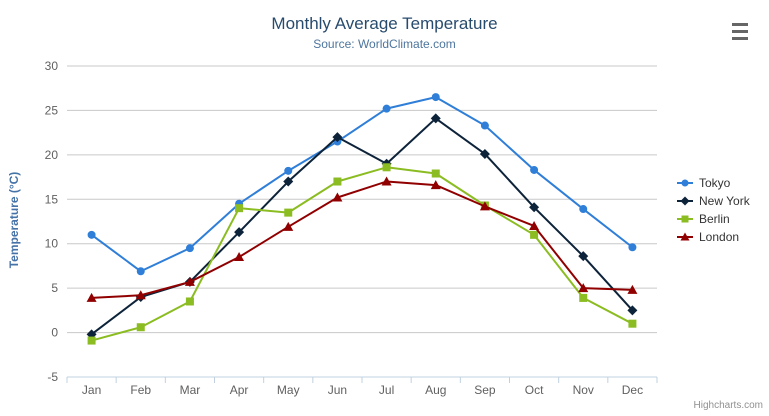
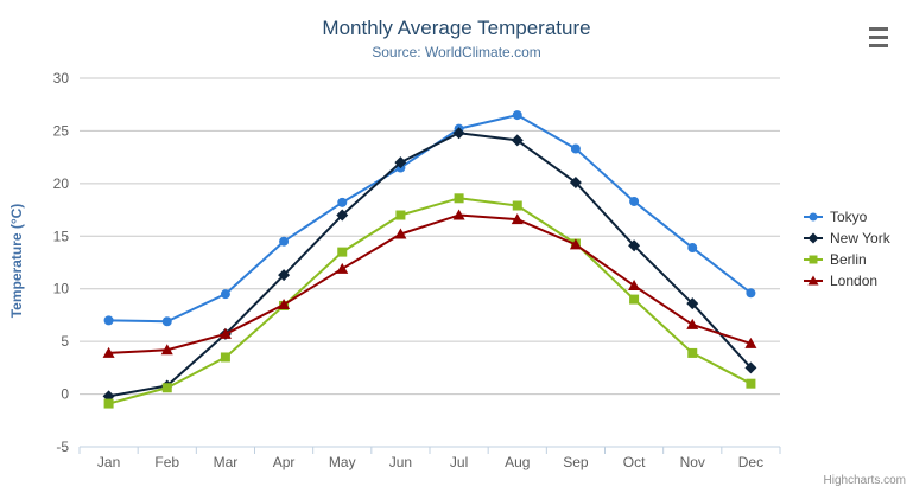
Tokyo/Jan: 11 -> 7
New York/Feb: 4 -> 1
Berlin/Apr: 14 -> 8
New York/Jul: 19 -> 25
Berlin/Oct: 11 -> 9
London/Oct: 12 -> 10
London/Nov: 5 -> 7
